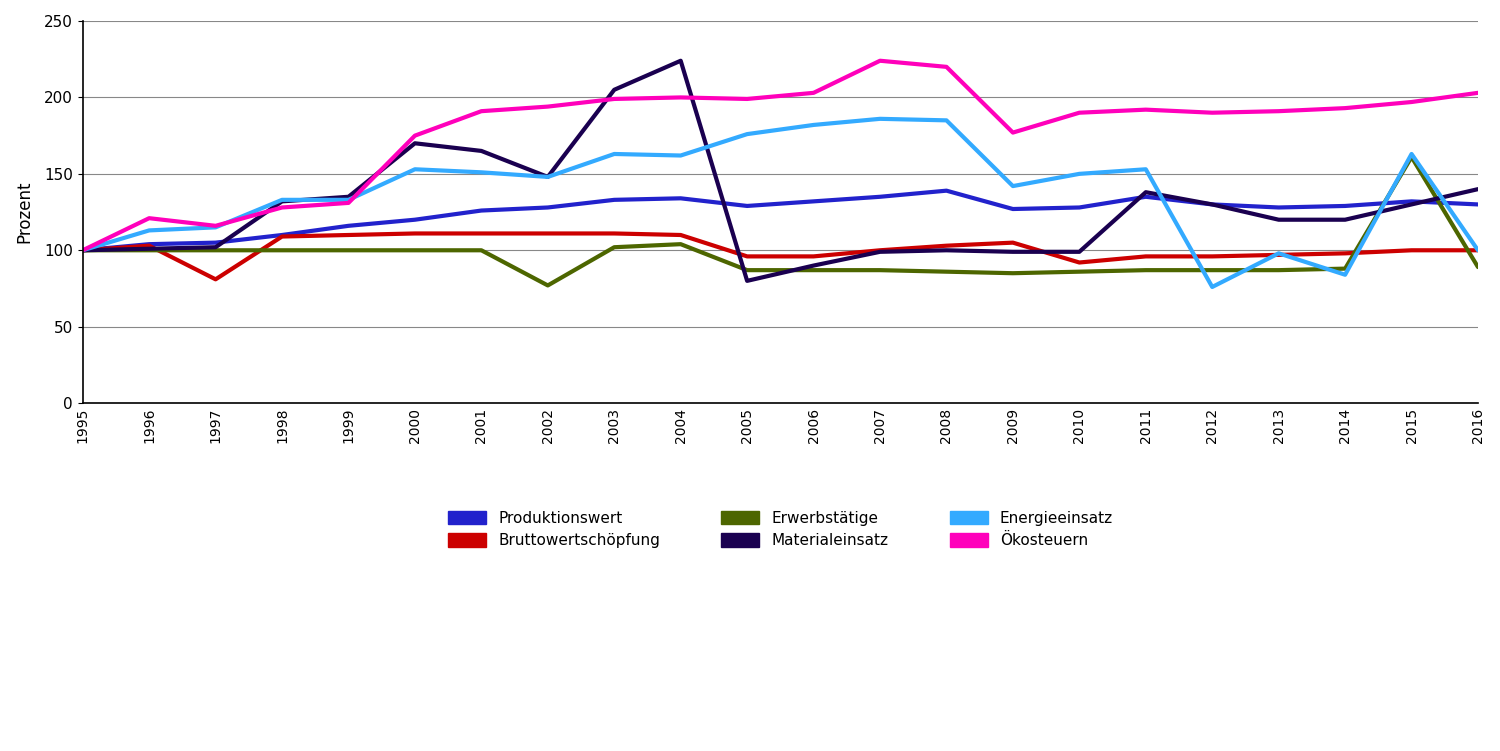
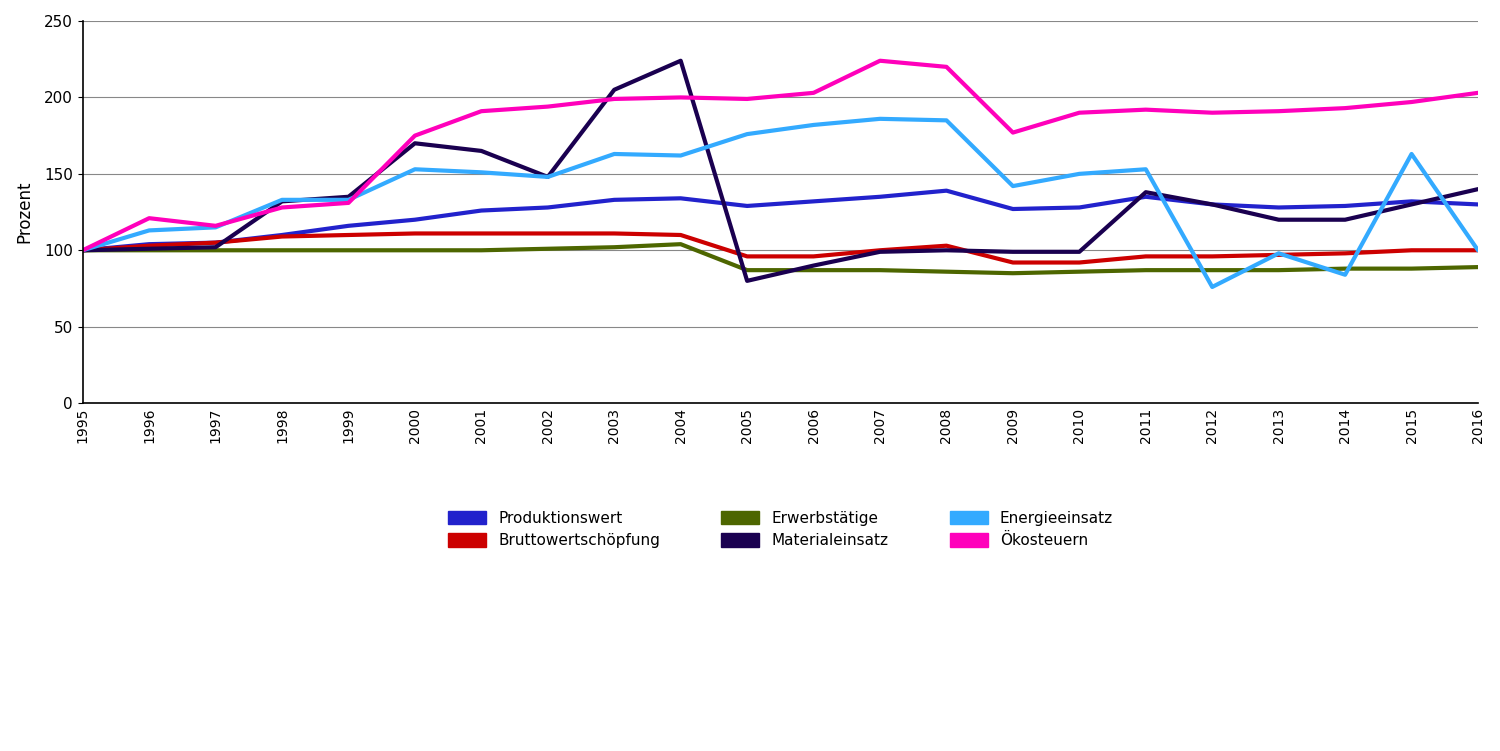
Bruttowertschöpfung/1997: 81 -> 105
Erwerbstätige/2002: 77 -> 101
Bruttowertschöpfung/2009: 105 -> 92
Erwerbstätige/2015: 161 -> 88
